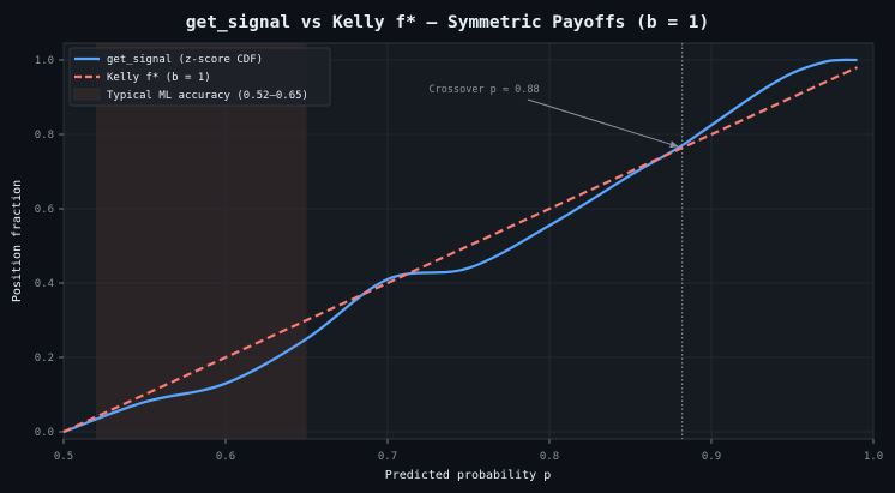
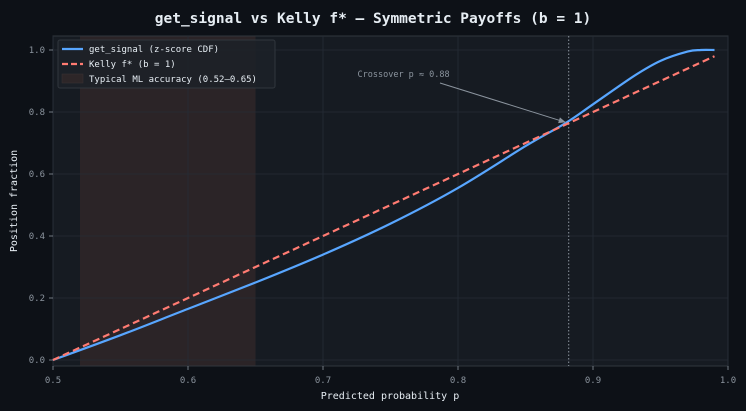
get_signal (z-score CDF)/0.6: 0.13 -> 0.17
get_signal (z-score CDF)/0.7: 0.41 -> 0.34
